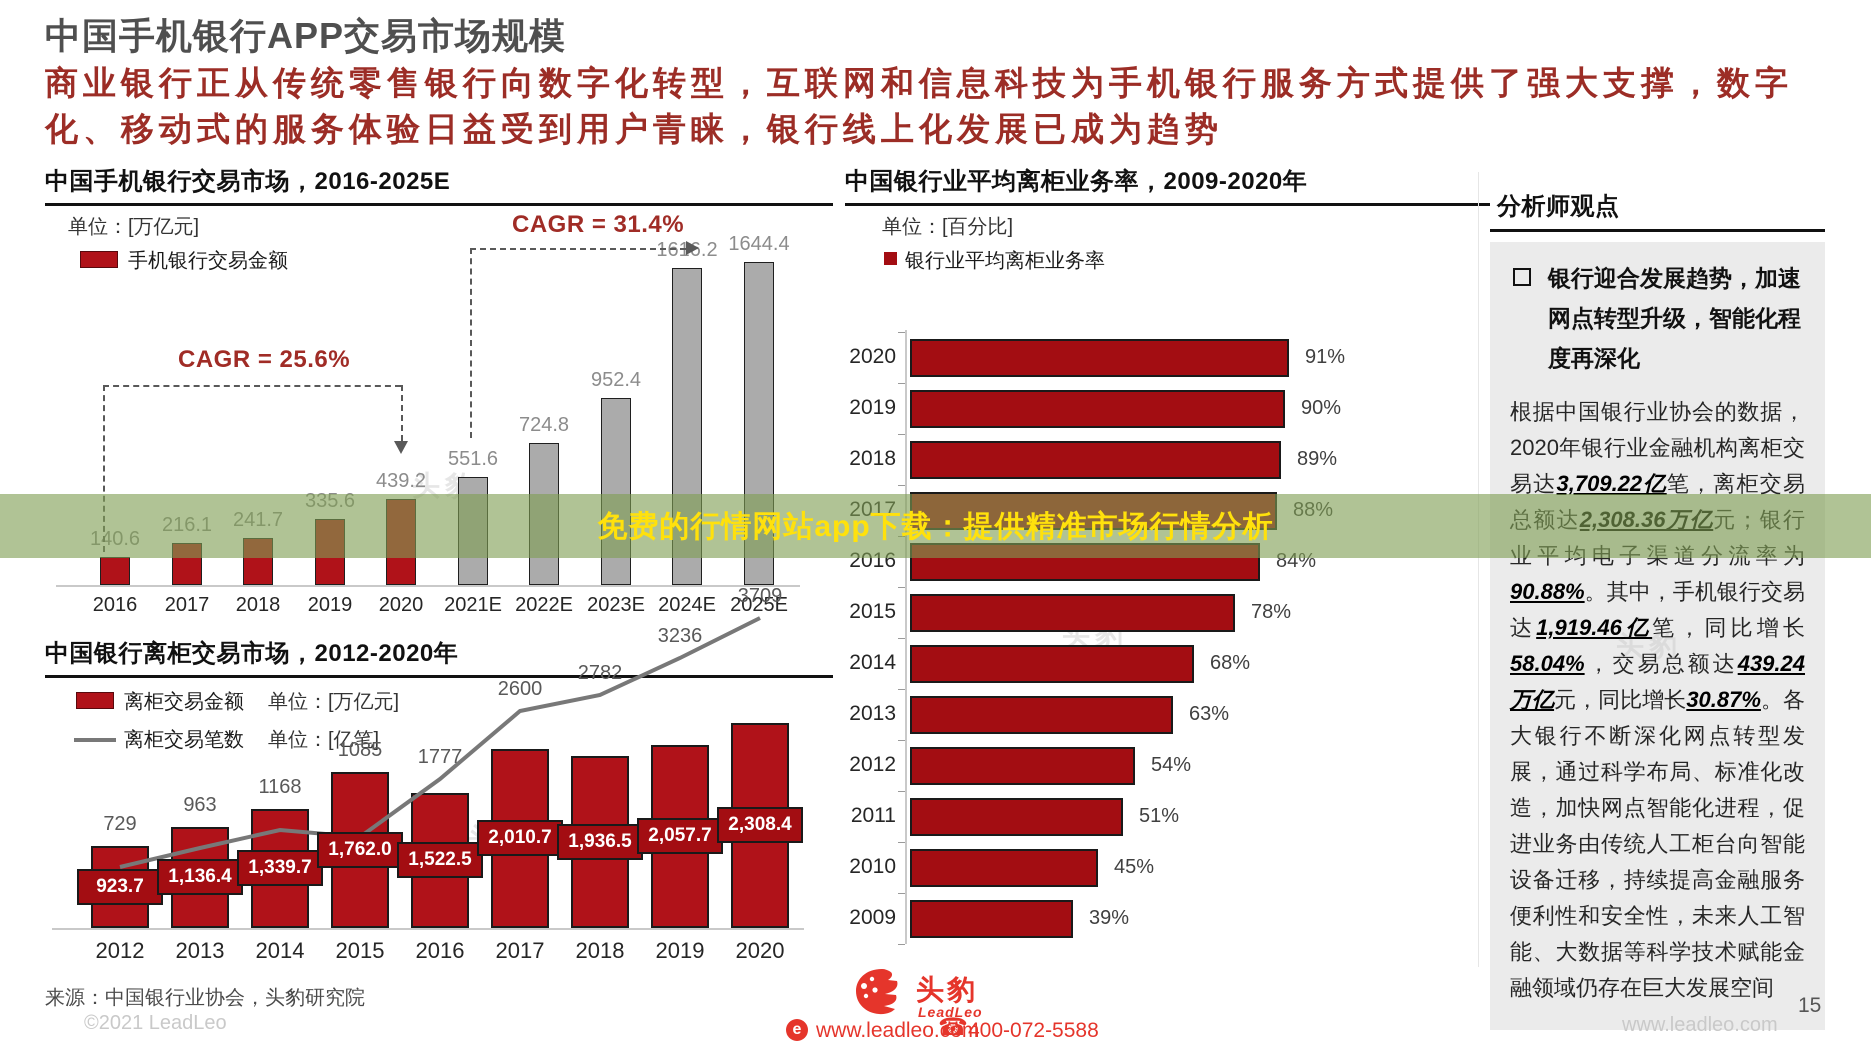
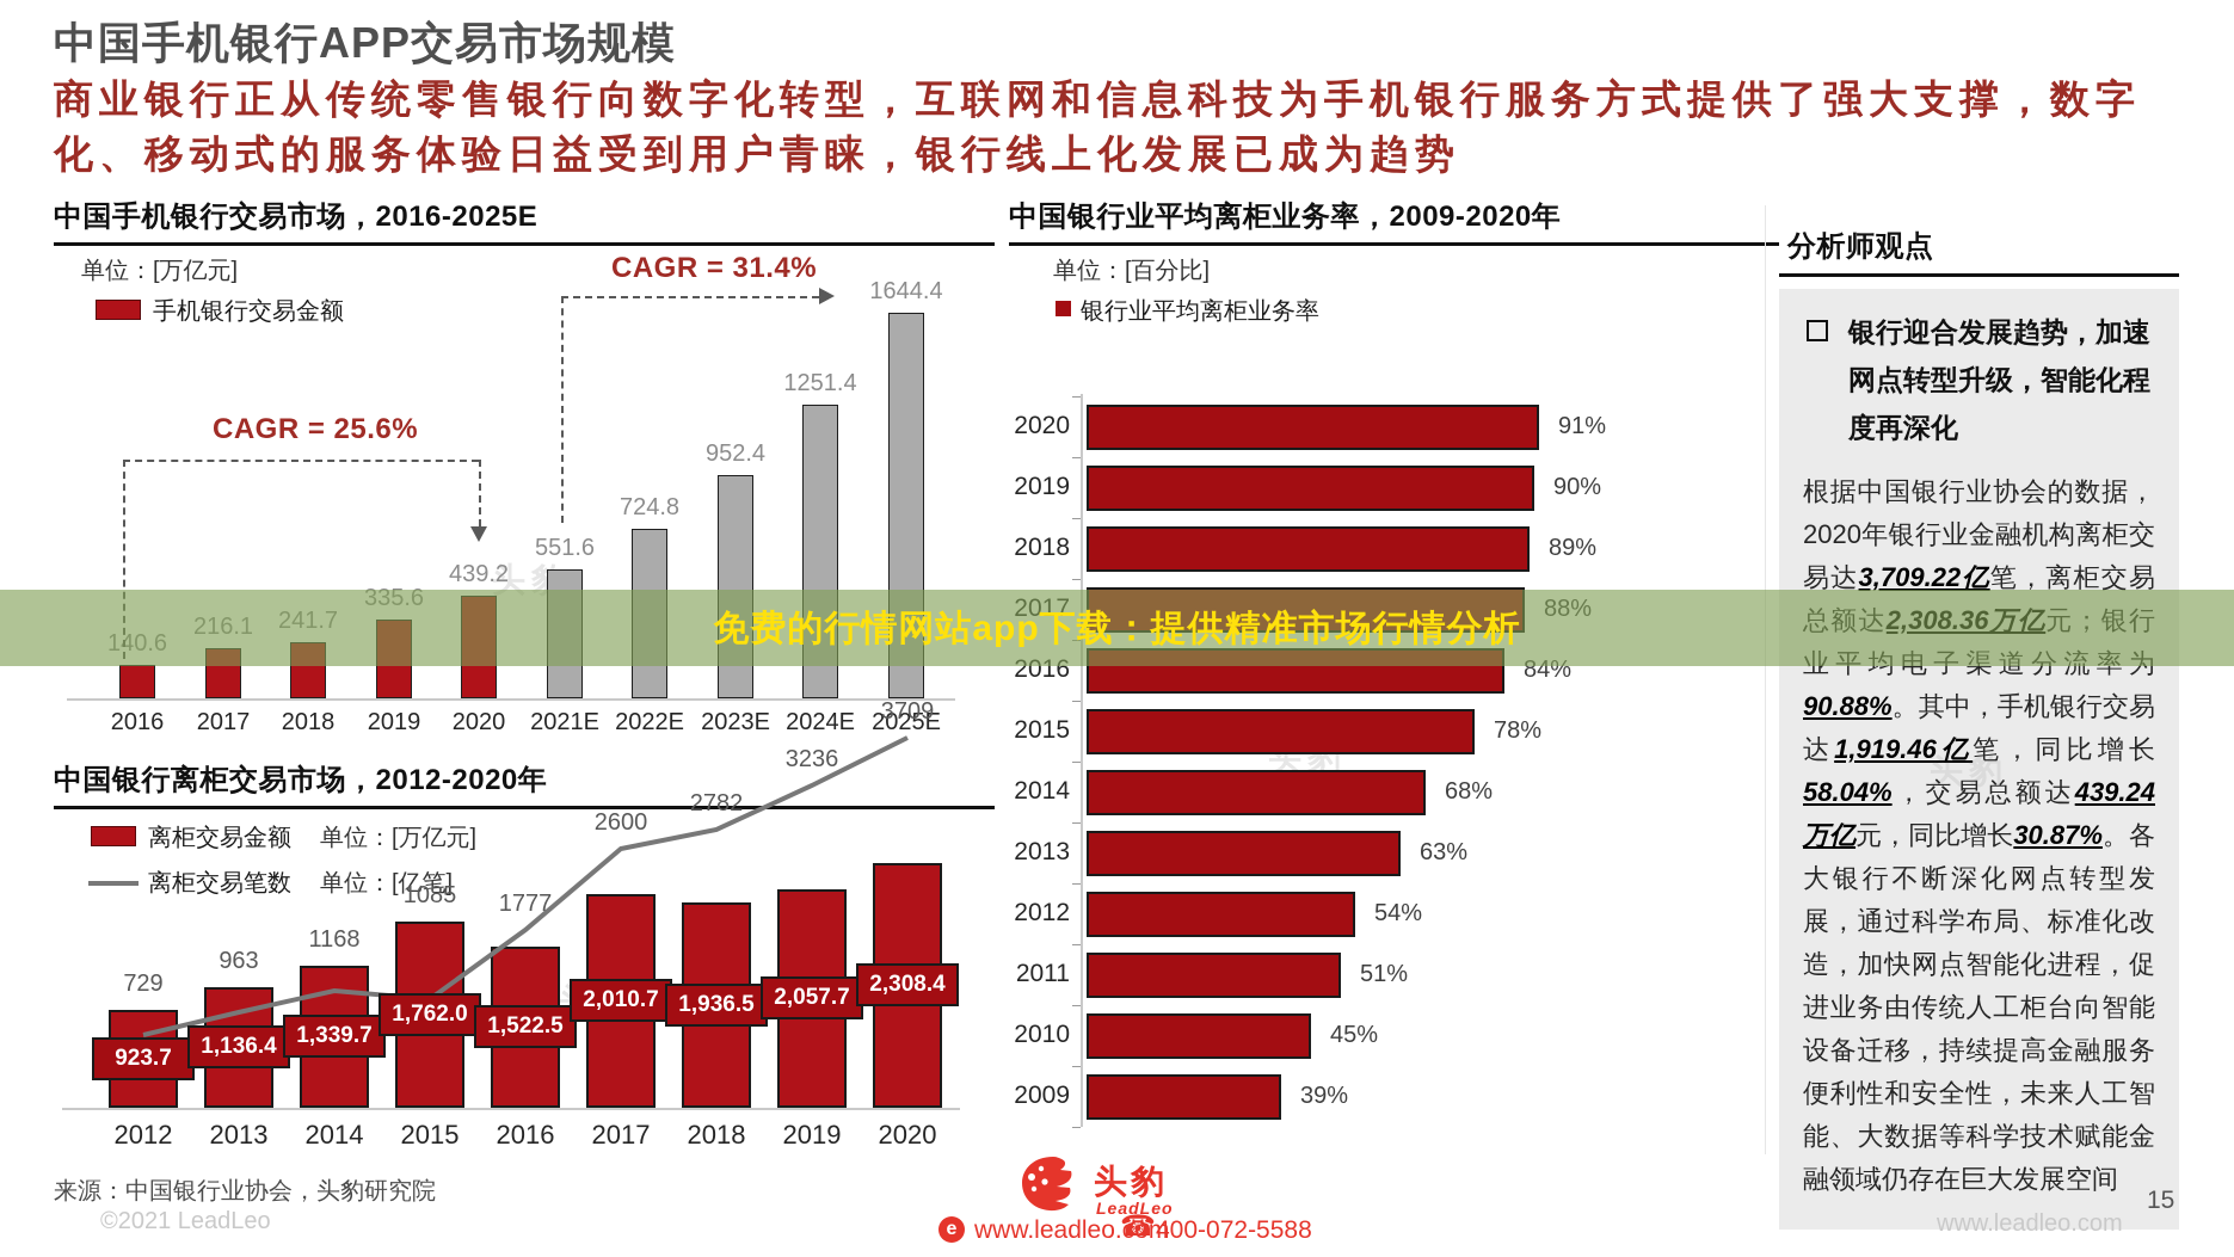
中国手机银行交易市场，2016-2025E/2024E: 1616.2 -> 1251.4
